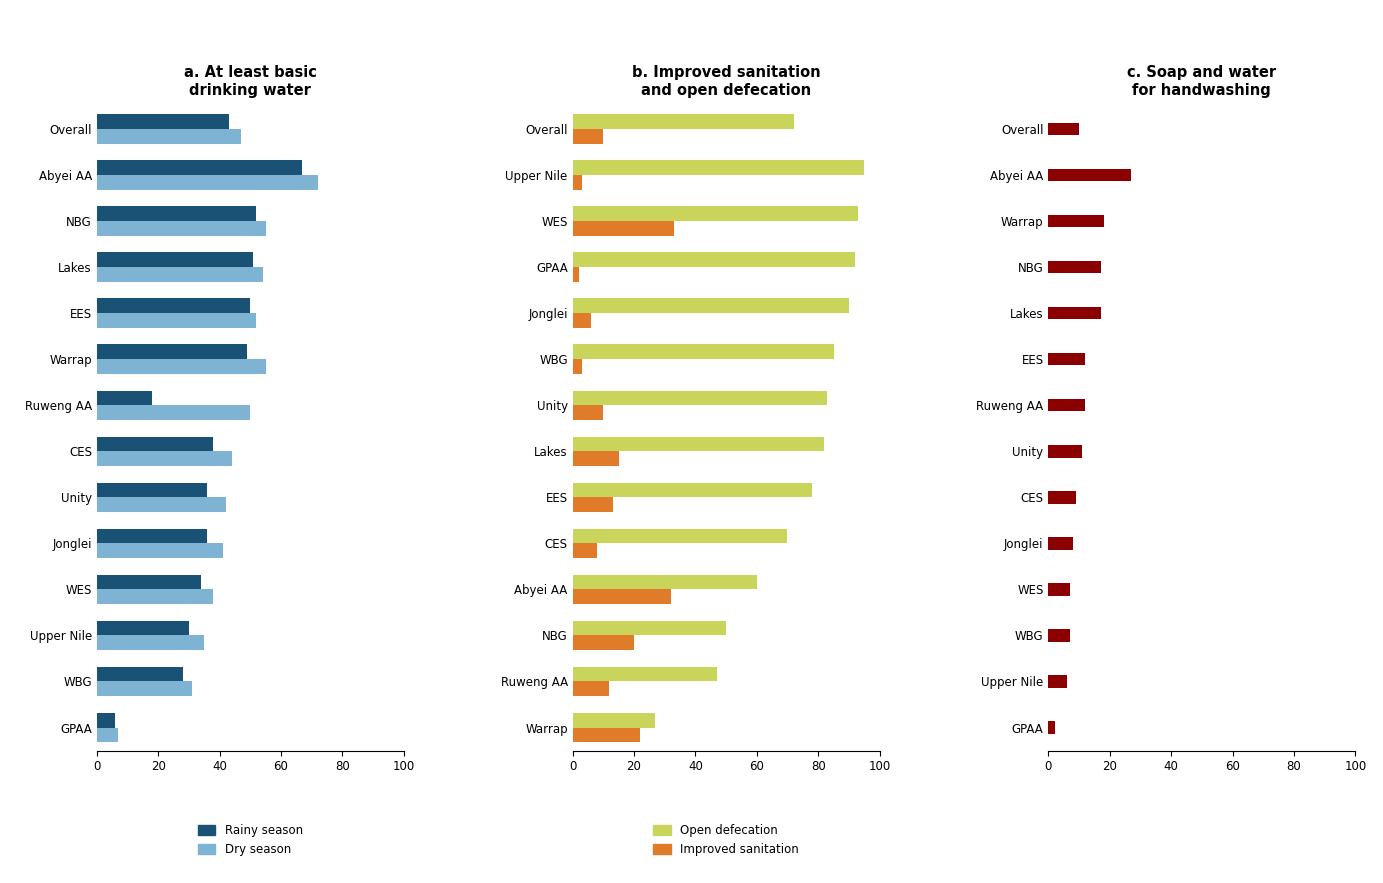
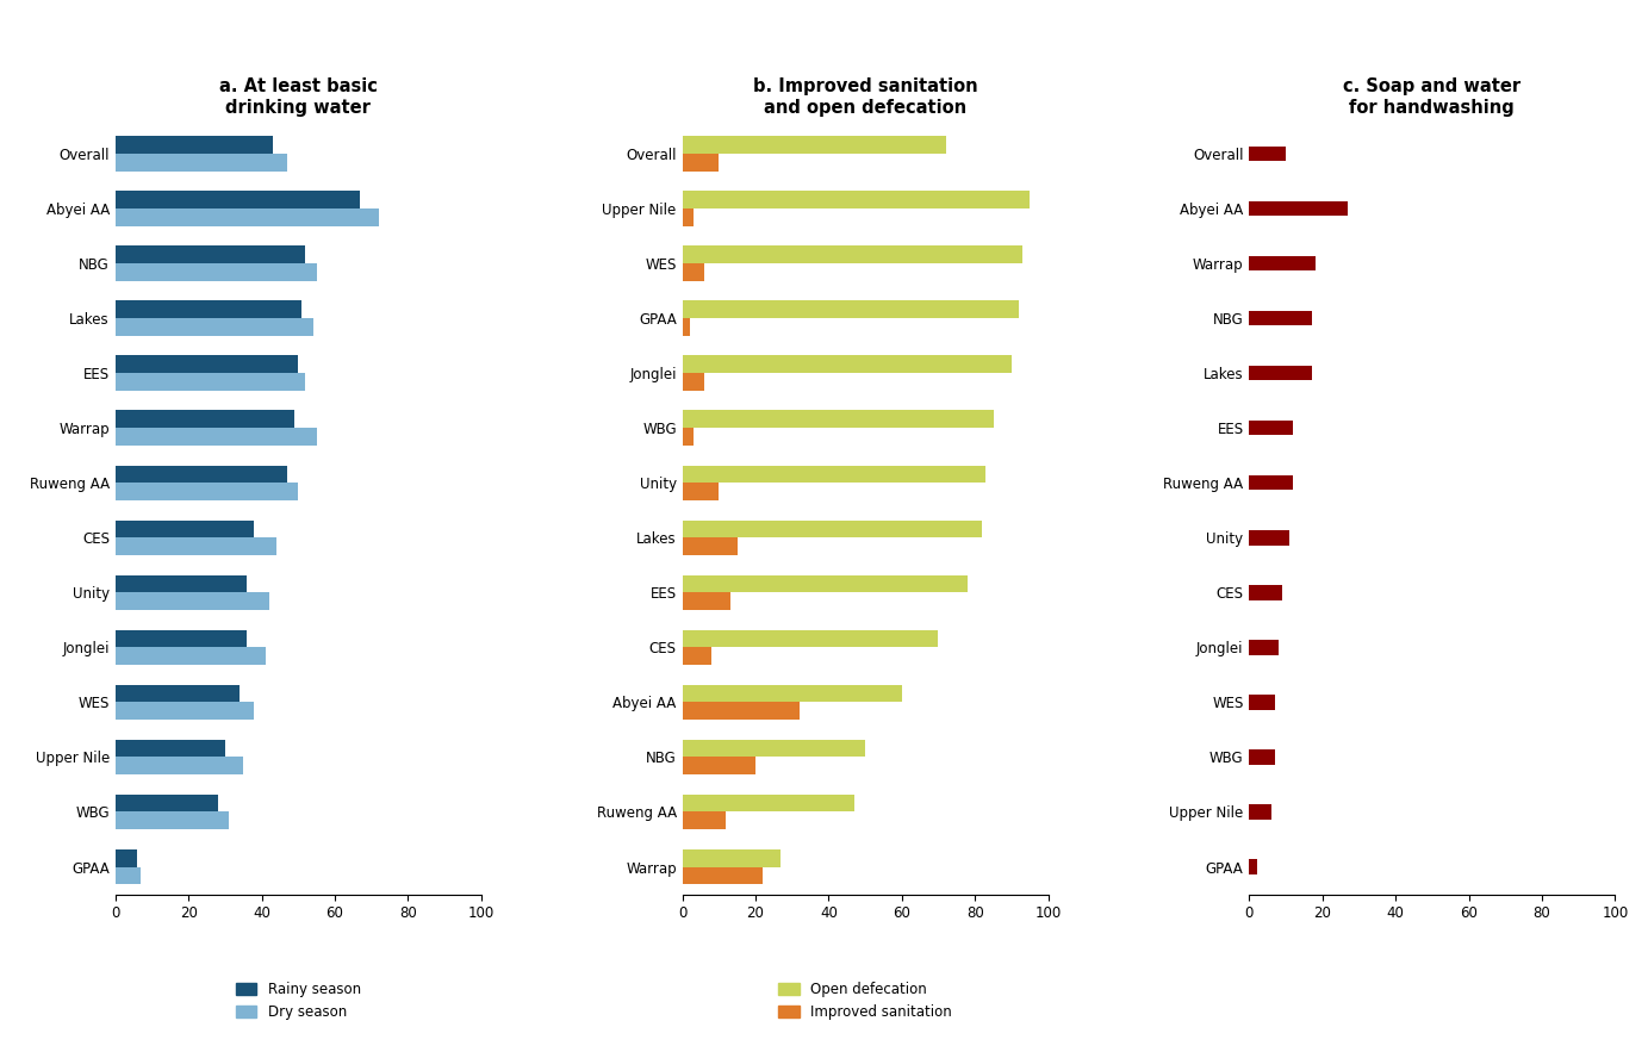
a. At least basic drinking water/Rainy season/Ruweng AA: 18 -> 47
b. Improved sanitation and open defecation/Improved sanitation/WES: 33 -> 6
